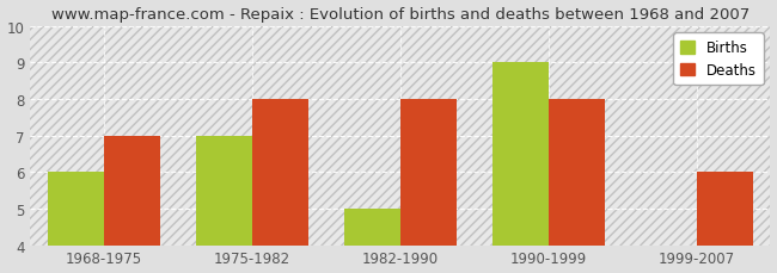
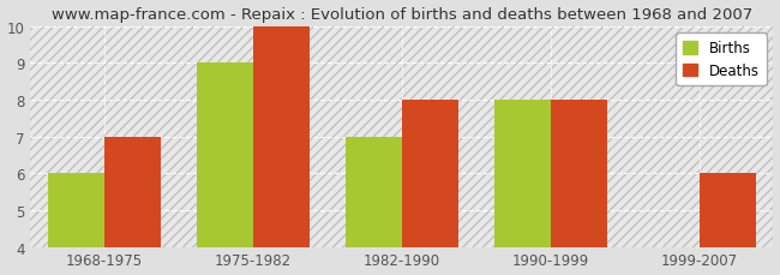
Births/1975-1982: 7 -> 9
Deaths/1975-1982: 8 -> 10
Births/1982-1990: 5 -> 7
Births/1990-1999: 9 -> 8
